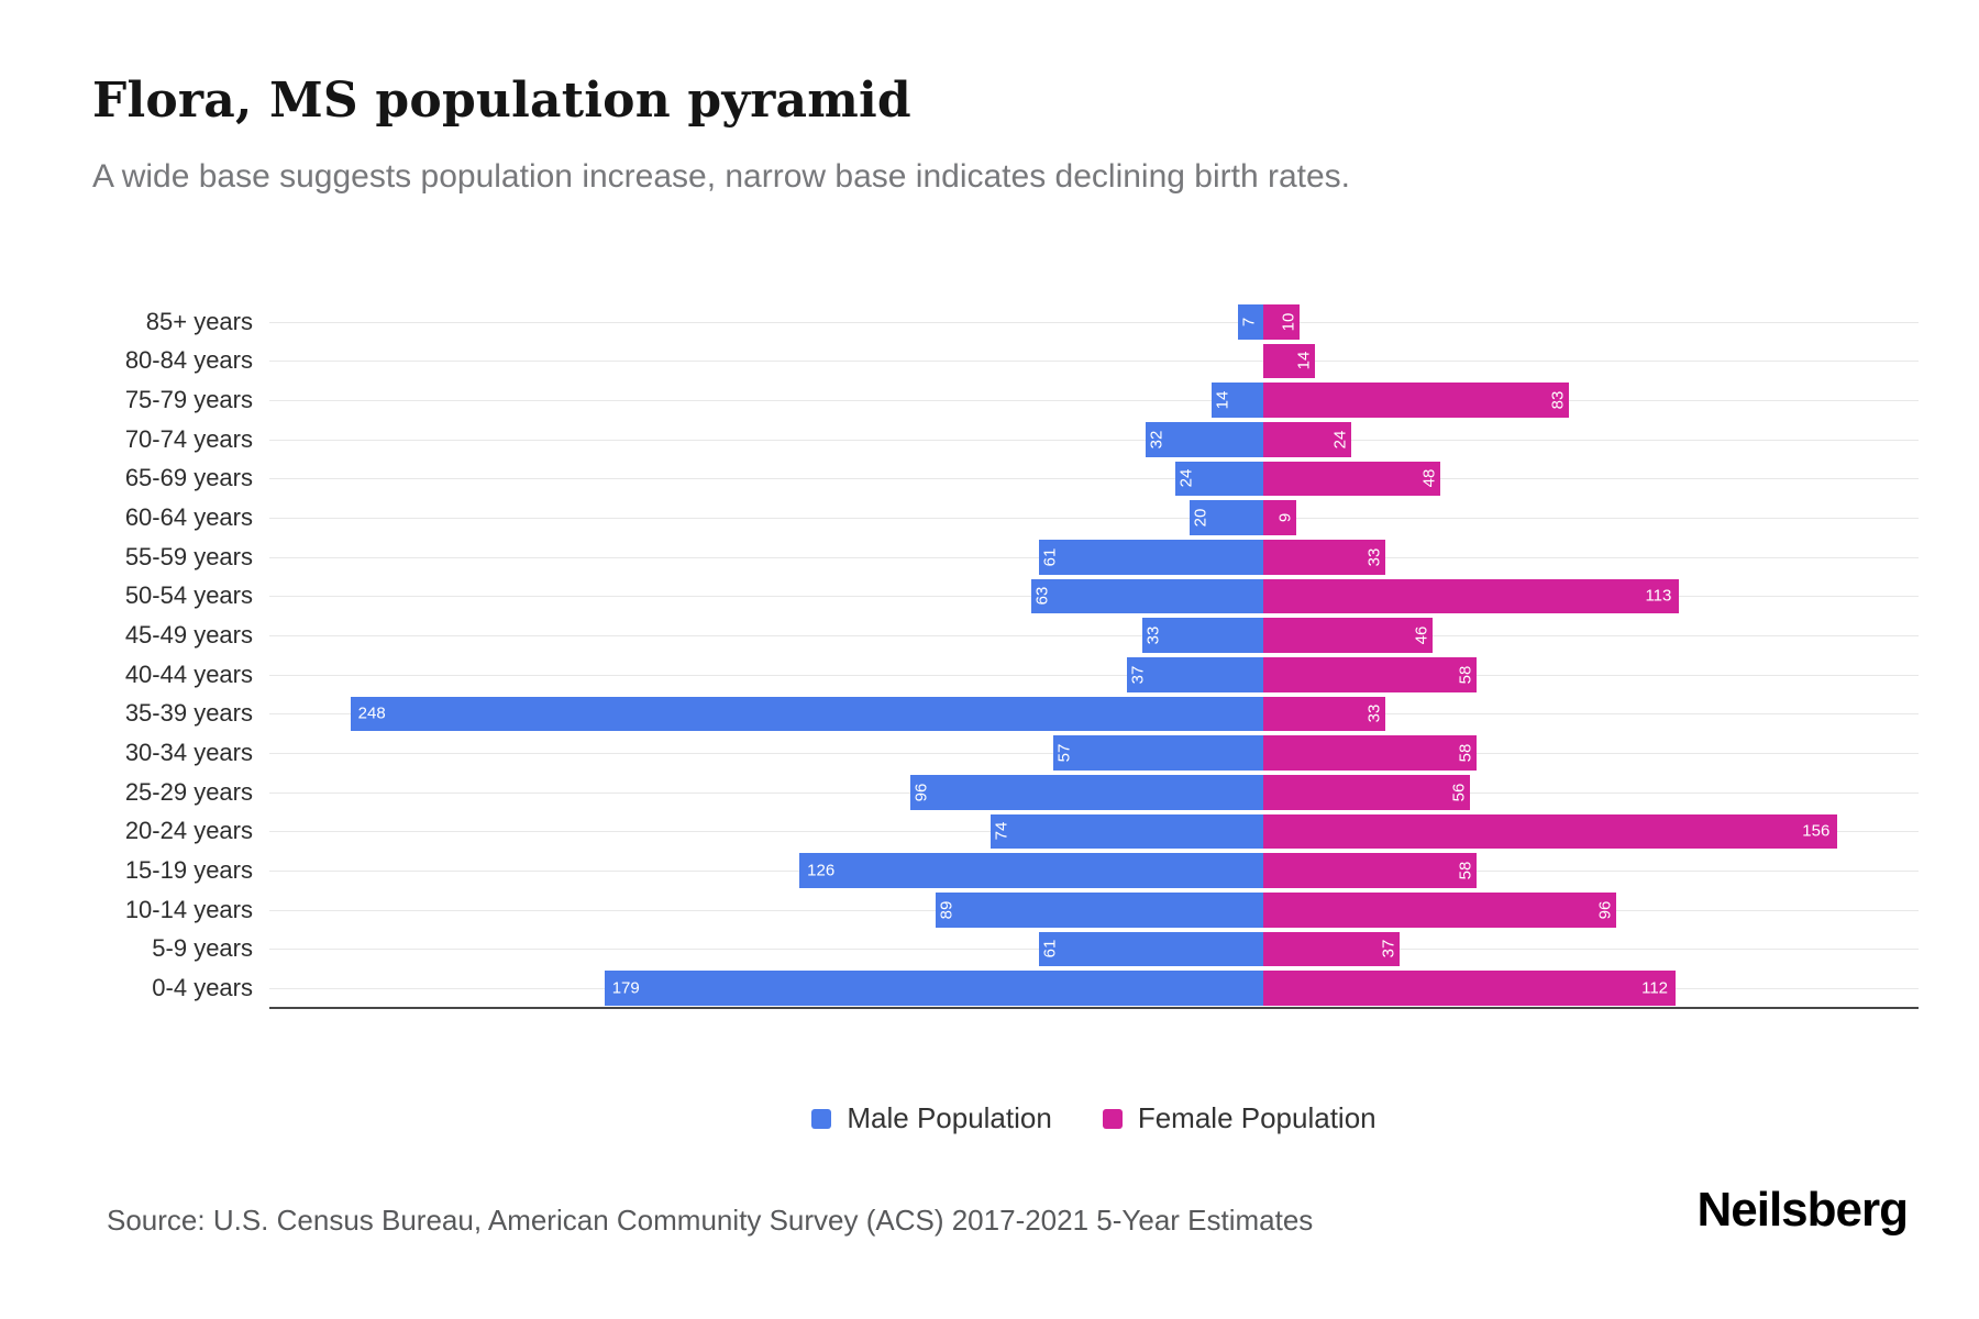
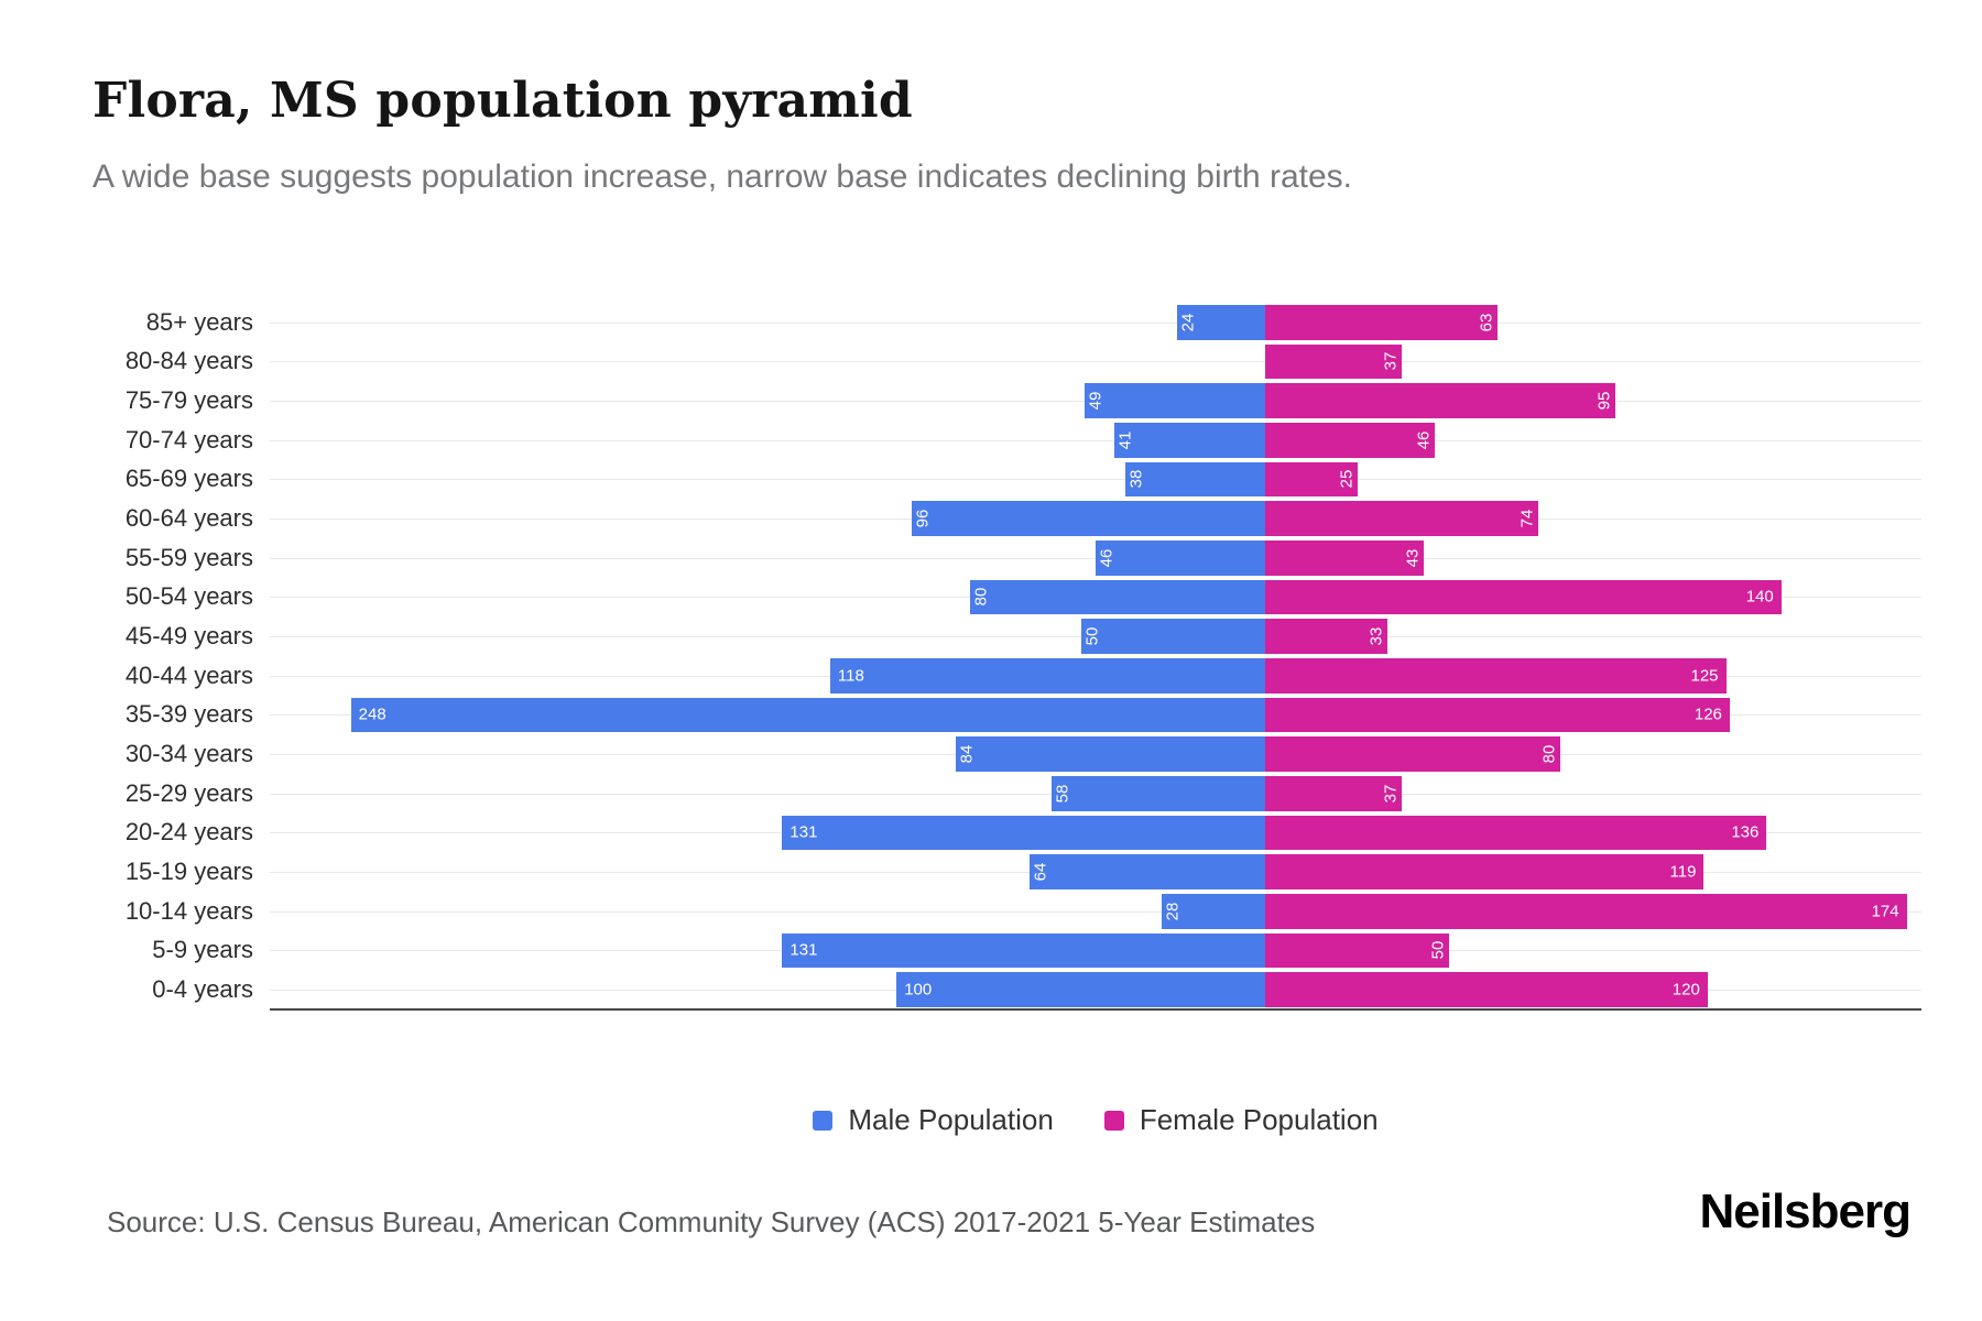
Male Population/85+ years: 7 -> 24
Female Population/85+ years: 10 -> 63
Female Population/80-84 years: 14 -> 37
Male Population/75-79 years: 14 -> 49
Female Population/75-79 years: 83 -> 95
Male Population/70-74 years: 32 -> 41
Female Population/70-74 years: 24 -> 46
Male Population/65-69 years: 24 -> 38
Female Population/65-69 years: 48 -> 25
Male Population/60-64 years: 20 -> 96
Female Population/60-64 years: 9 -> 74
Male Population/55-59 years: 61 -> 46
Female Population/55-59 years: 33 -> 43
Male Population/50-54 years: 63 -> 80
Female Population/50-54 years: 113 -> 140
Male Population/45-49 years: 33 -> 50
Female Population/45-49 years: 46 -> 33
Male Population/40-44 years: 37 -> 118
Female Population/40-44 years: 58 -> 125
Female Population/35-39 years: 33 -> 126
Male Population/30-34 years: 57 -> 84
Female Population/30-34 years: 58 -> 80
Male Population/25-29 years: 96 -> 58
Female Population/25-29 years: 56 -> 37
Male Population/20-24 years: 74 -> 131
Female Population/20-24 years: 156 -> 136
Male Population/15-19 years: 126 -> 64
Female Population/15-19 years: 58 -> 119
Male Population/10-14 years: 89 -> 28
Female Population/10-14 years: 96 -> 174
Male Population/5-9 years: 61 -> 131
Female Population/5-9 years: 37 -> 50
Male Population/0-4 years: 179 -> 100
Female Population/0-4 years: 112 -> 120
